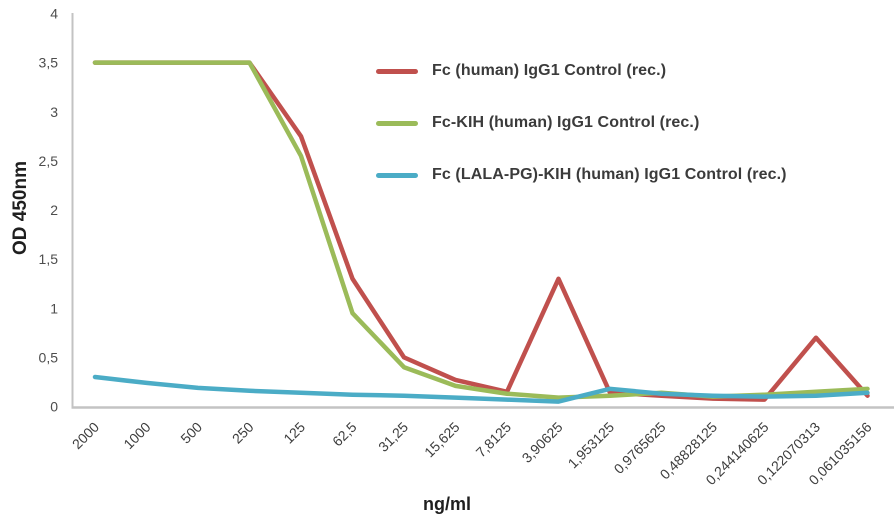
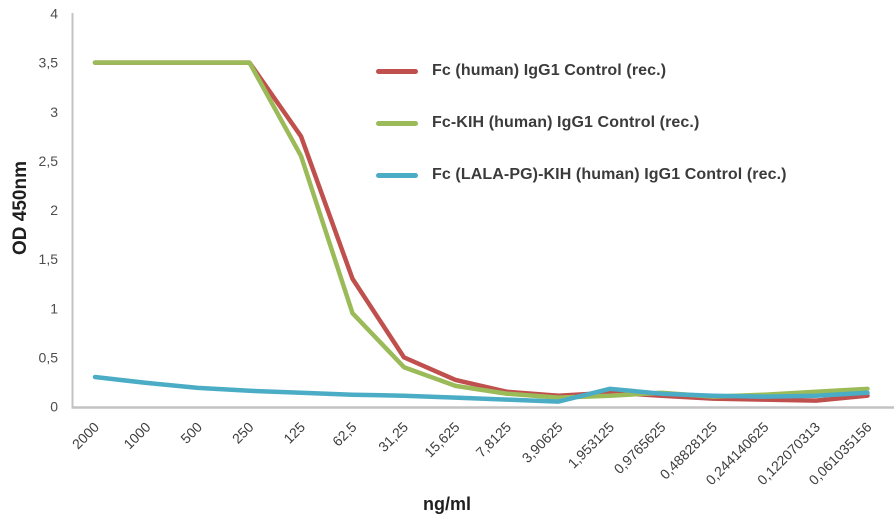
Fc (human) IgG1 Control (rec.)/3,90625: 1.3 -> 0.1
Fc (human) IgG1 Control (rec.)/0,122070313: 0.7 -> 0.1
